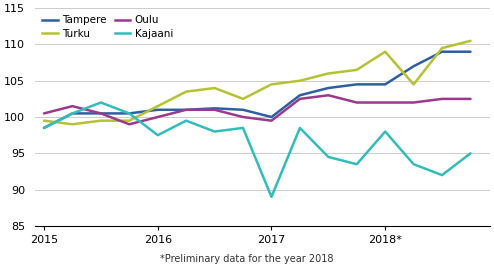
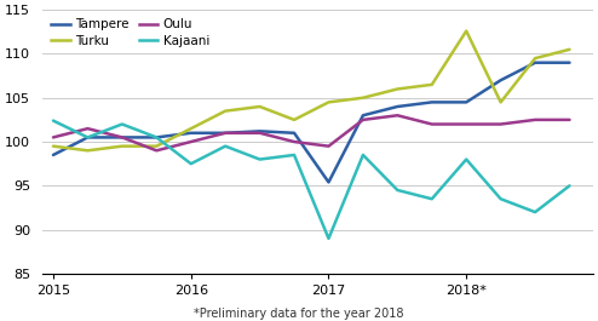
Kajaani/2015: 98.5 -> 102.4
Tampere/2017: 100.0 -> 95.4
Turku/2018*: 109.0 -> 112.6
